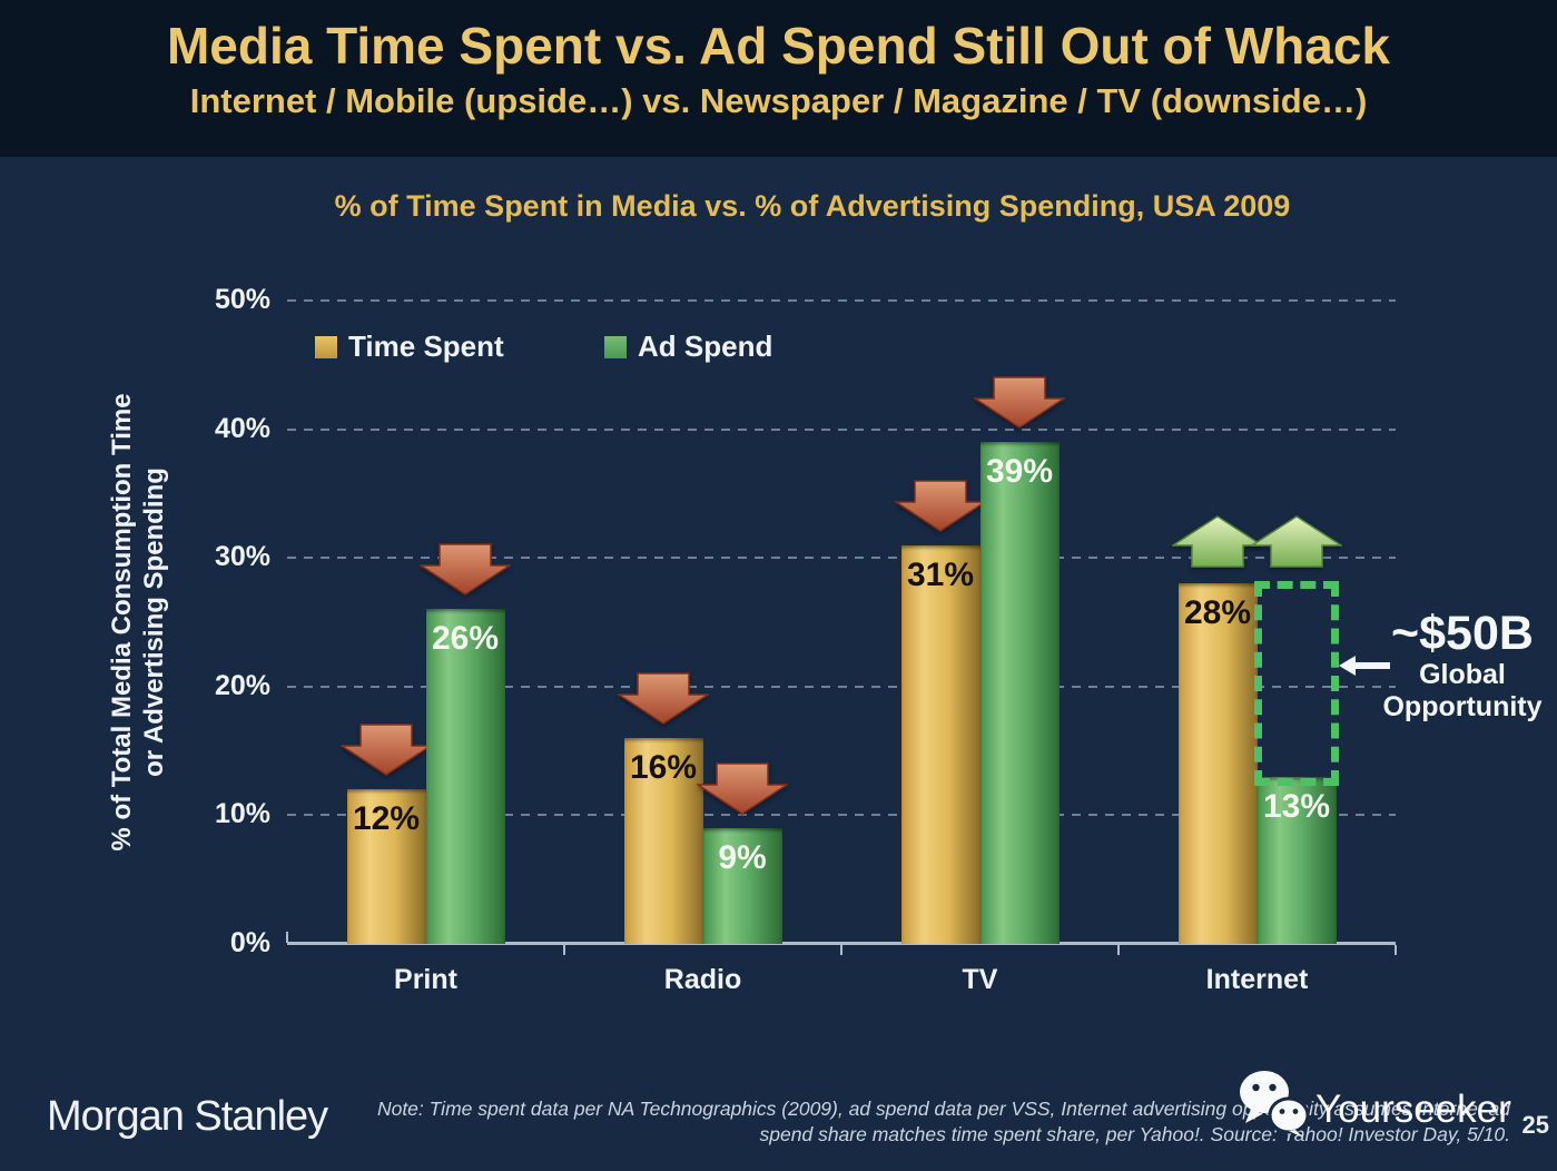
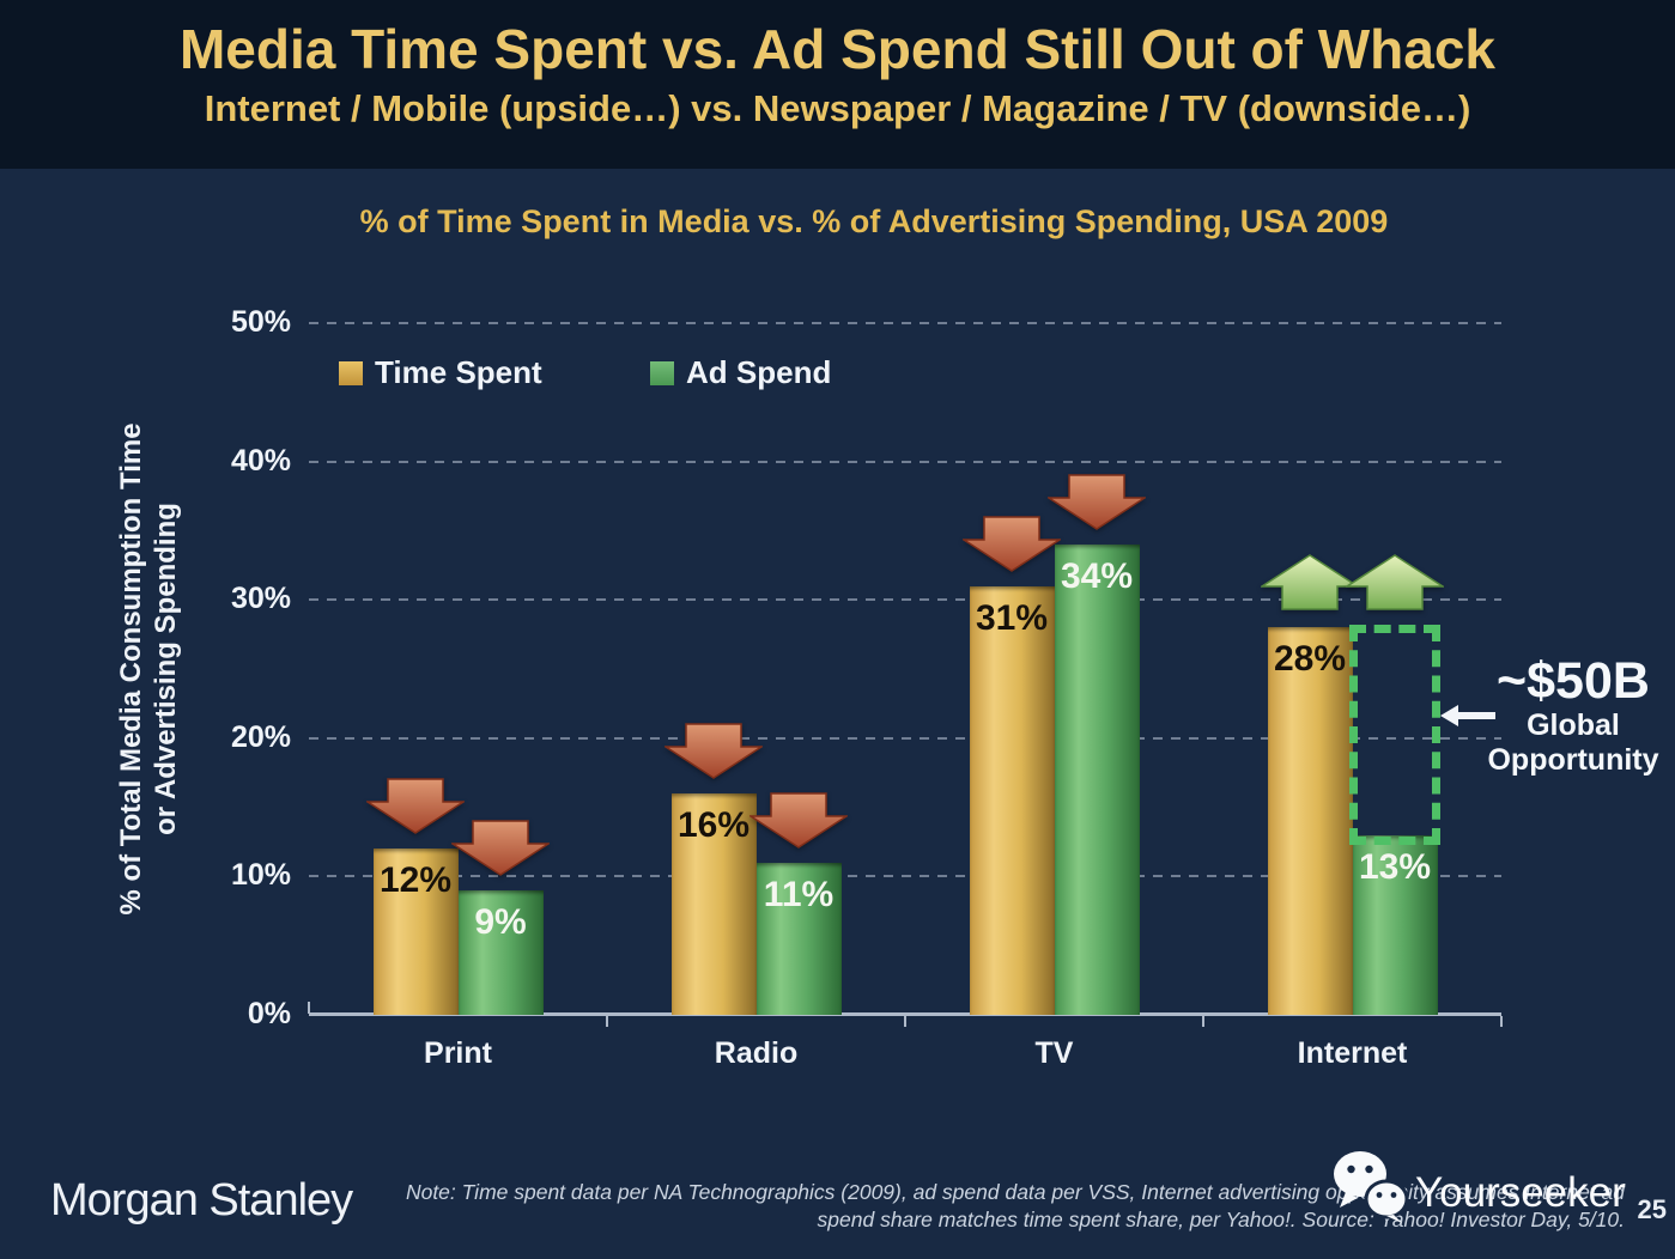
Ad Spend/Print: 26% -> 9%
Ad Spend/Radio: 9% -> 11%
Ad Spend/TV: 39% -> 34%
